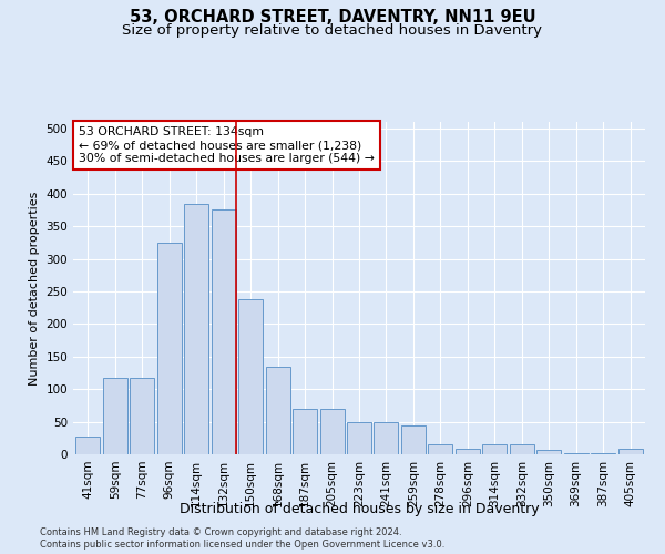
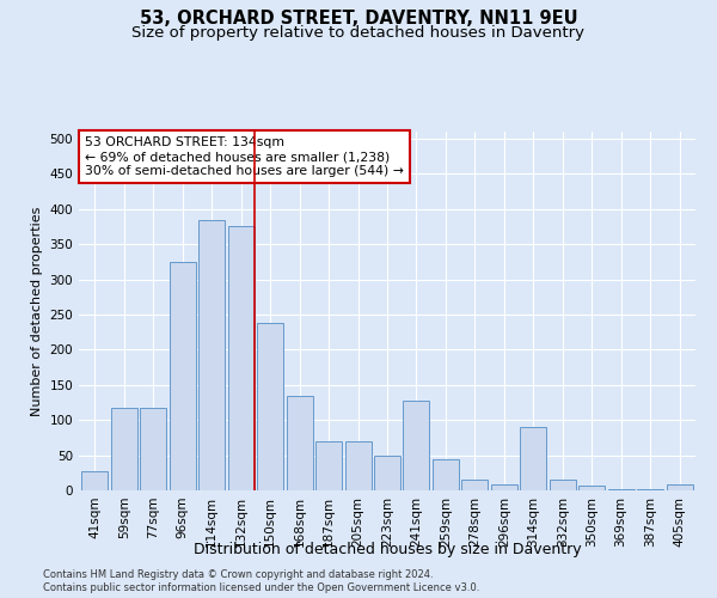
241sqm: 50 -> 128
314sqm: 16 -> 90
